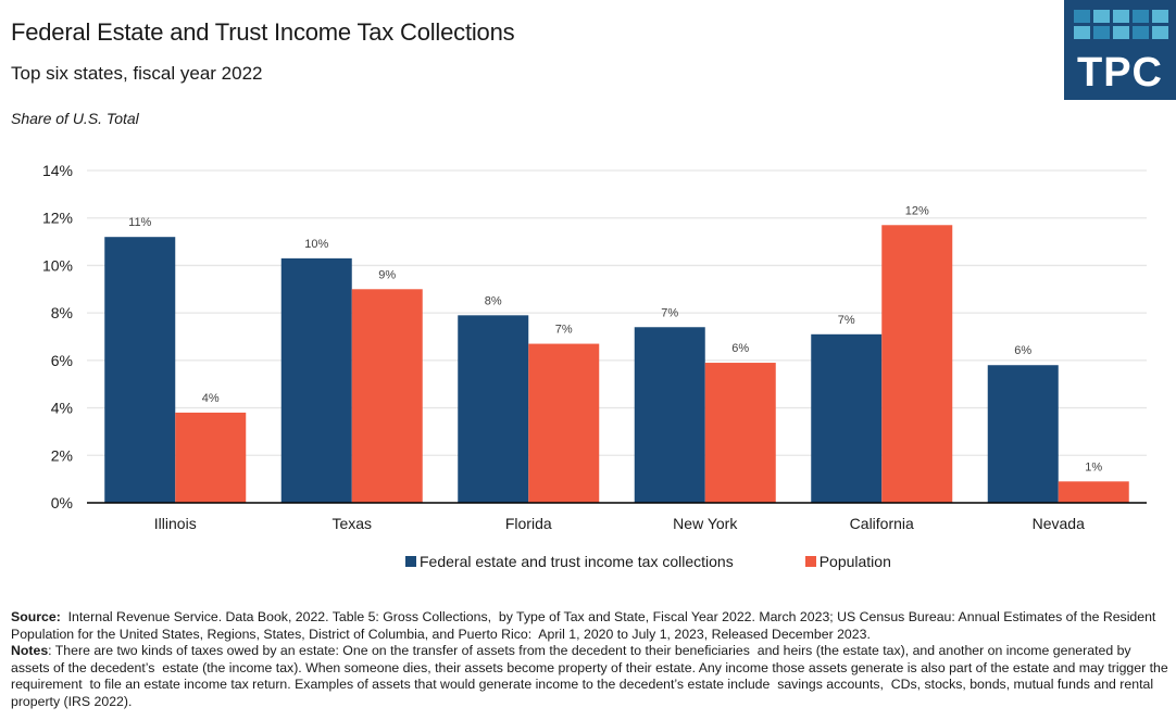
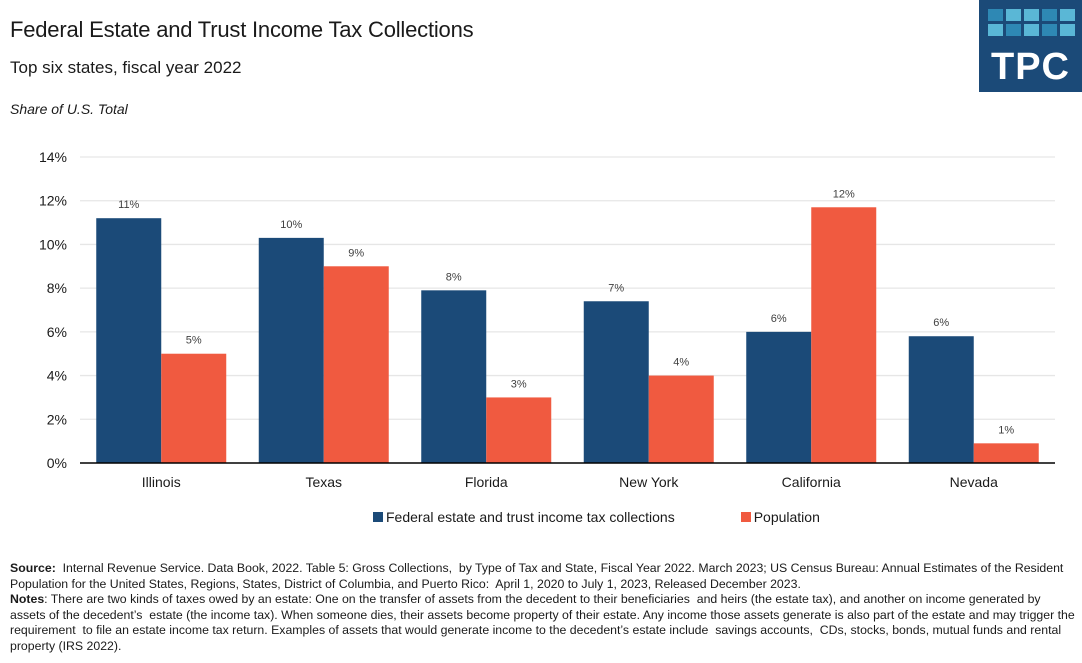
Population/Illinois: 4% -> 5%
Population/Florida: 7% -> 3%
Population/New York: 6% -> 4%
Federal estate and trust income tax collections/California: 7% -> 6%
